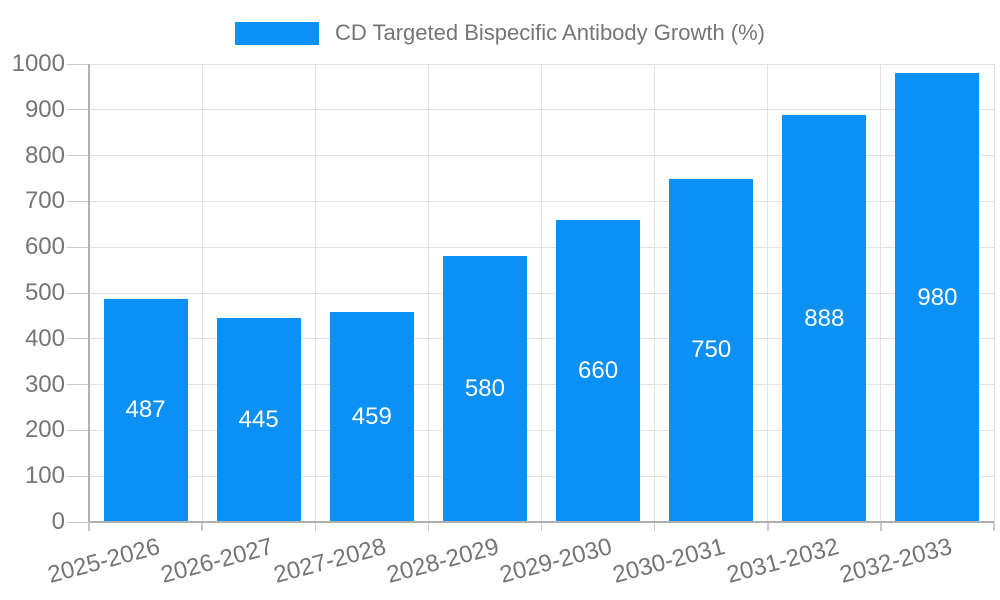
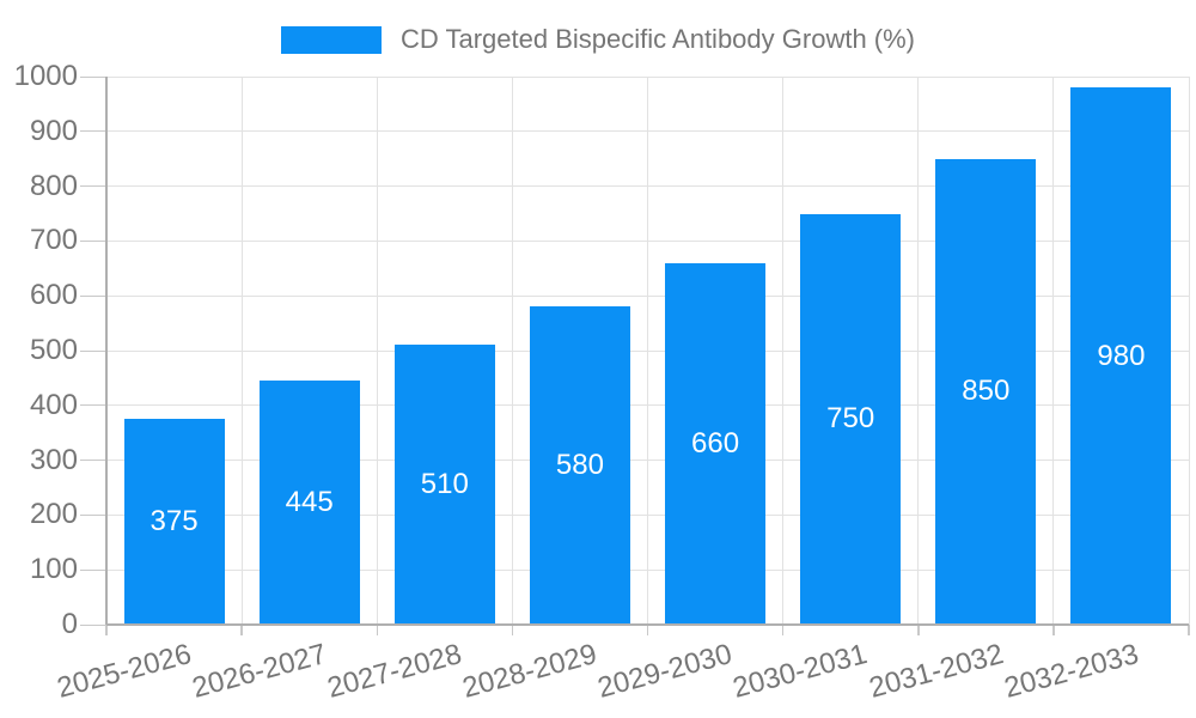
2025-2026: 487 -> 375
2027-2028: 459 -> 510
2031-2032: 888 -> 850
